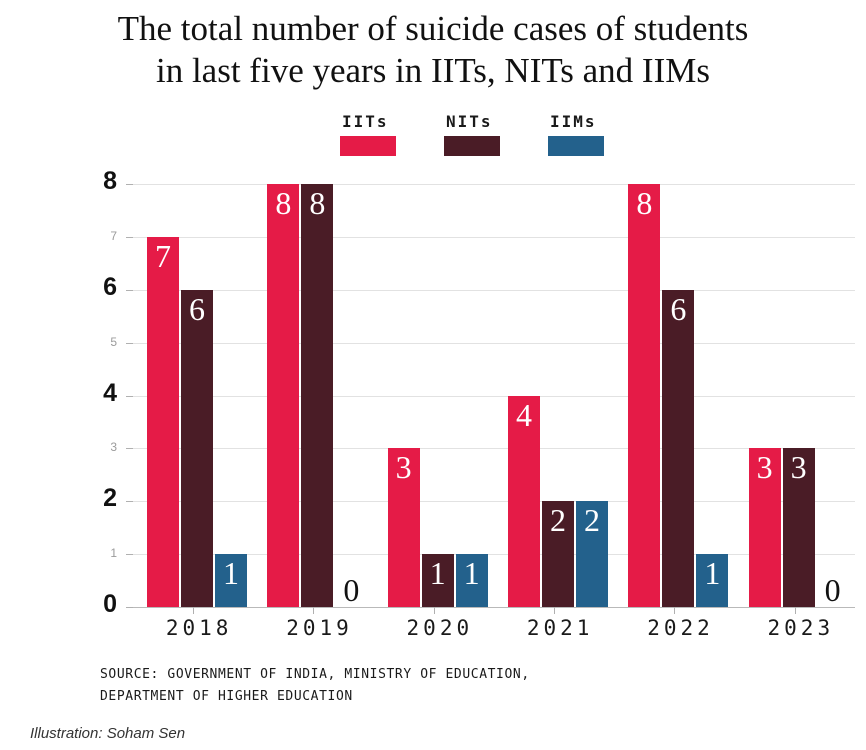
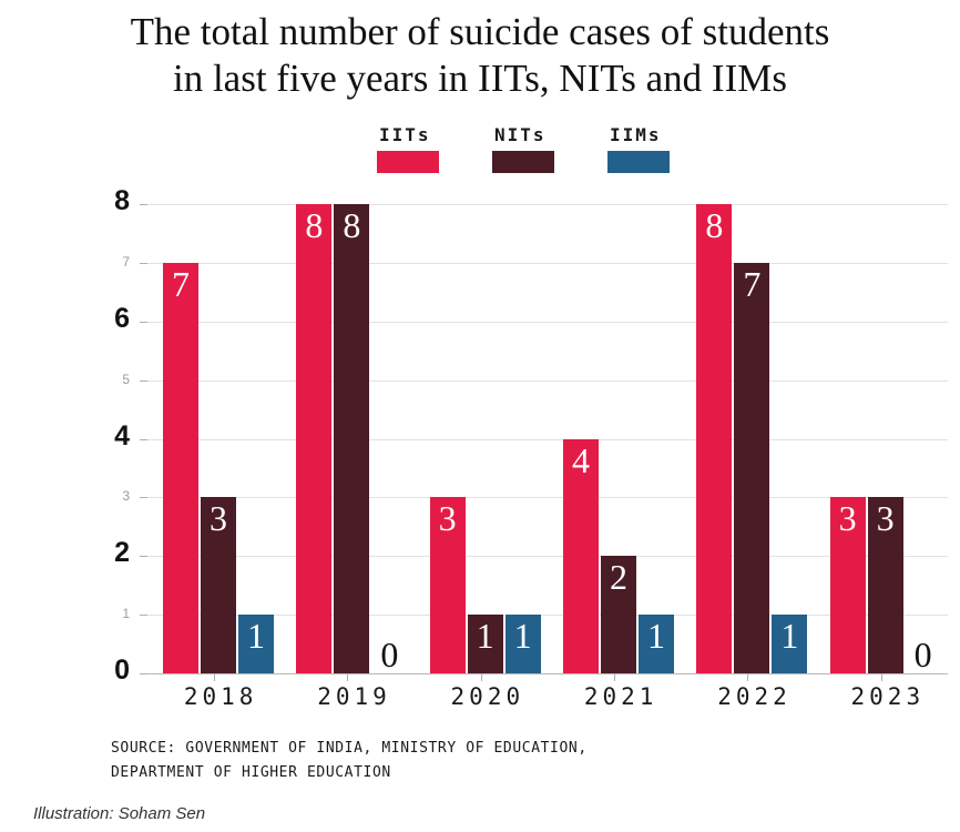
NITs/2018: 6 -> 3
IIMs/2021: 2 -> 1
NITs/2022: 6 -> 7
